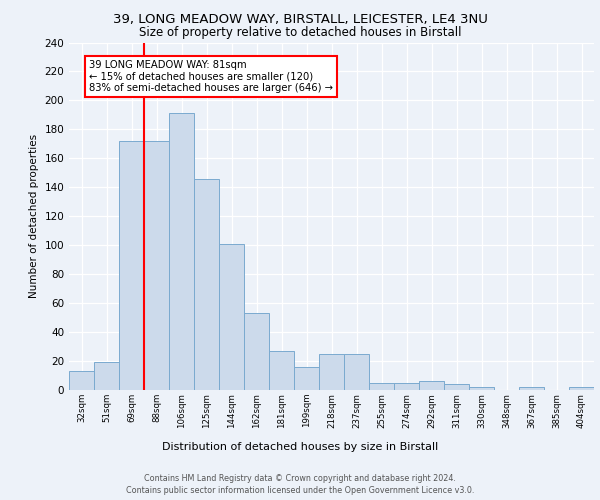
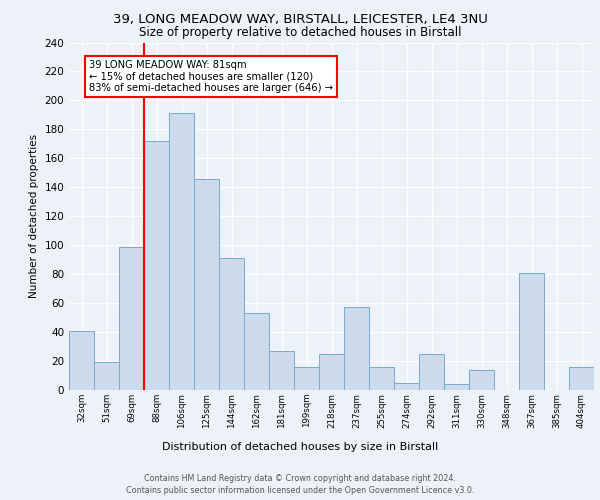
32sqm: 13 -> 41
69sqm: 172 -> 99
144sqm: 101 -> 91
237sqm: 25 -> 57
255sqm: 5 -> 16
292sqm: 6 -> 25
330sqm: 2 -> 14
367sqm: 2 -> 81
404sqm: 2 -> 16
